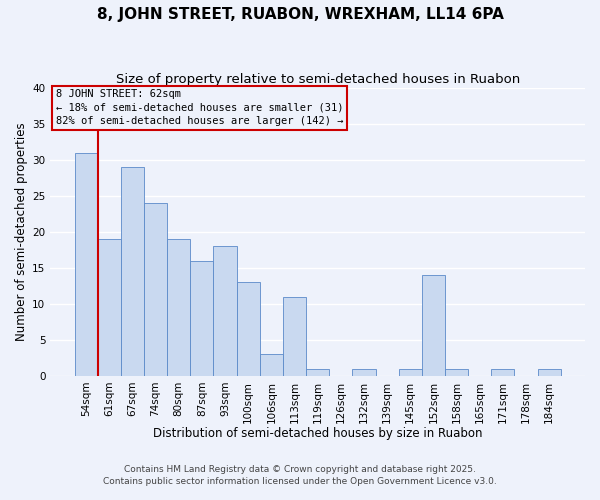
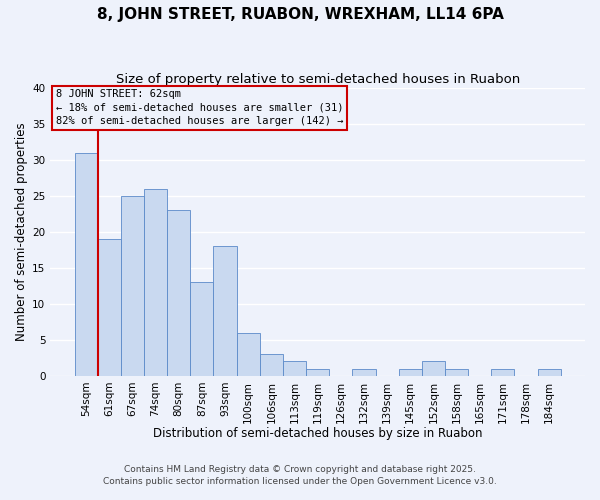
67sqm: 29 -> 25
74sqm: 24 -> 26
80sqm: 19 -> 23
87sqm: 16 -> 13
100sqm: 13 -> 6
113sqm: 11 -> 2
152sqm: 14 -> 2
